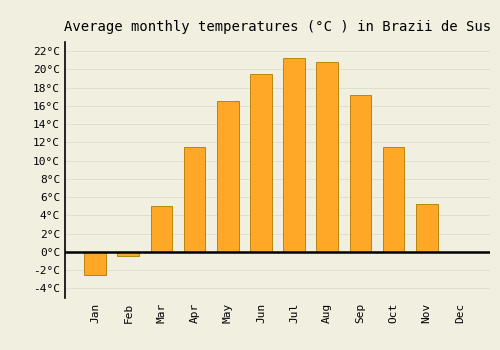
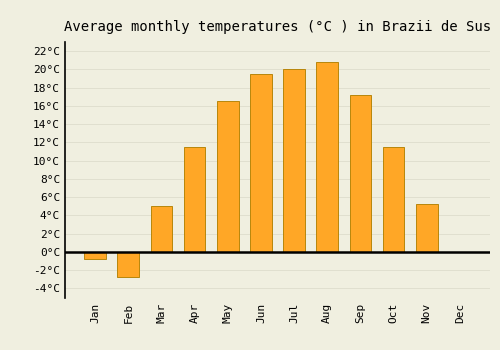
Jan: -2.5°C -> -0.8°C
Feb: -0.5°C -> -2.8°C
Jul: 21.3°C -> 20.0°C
